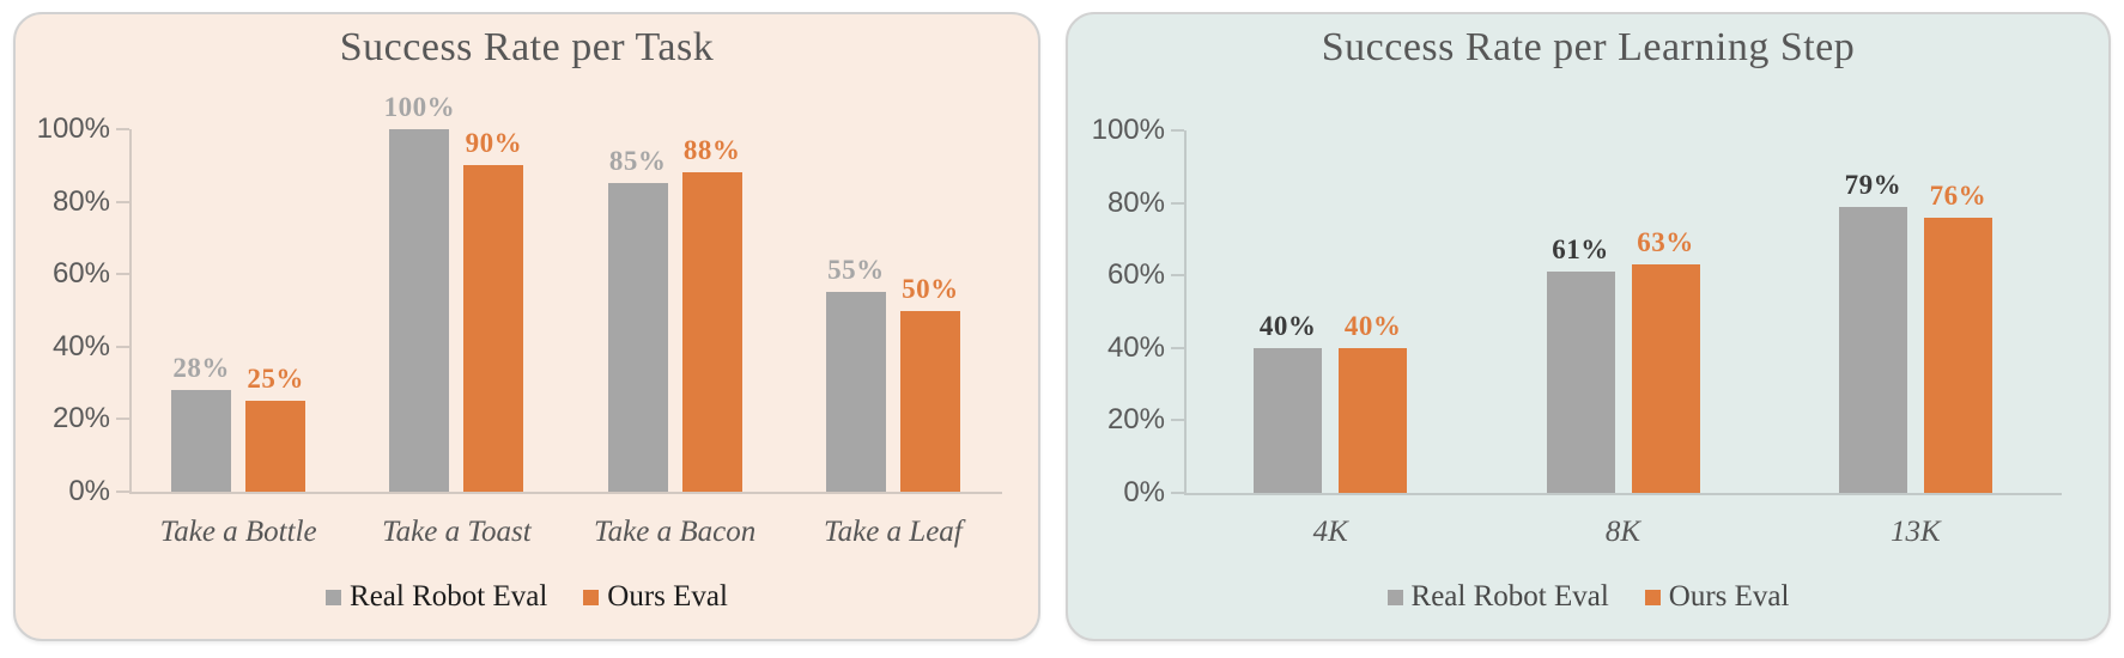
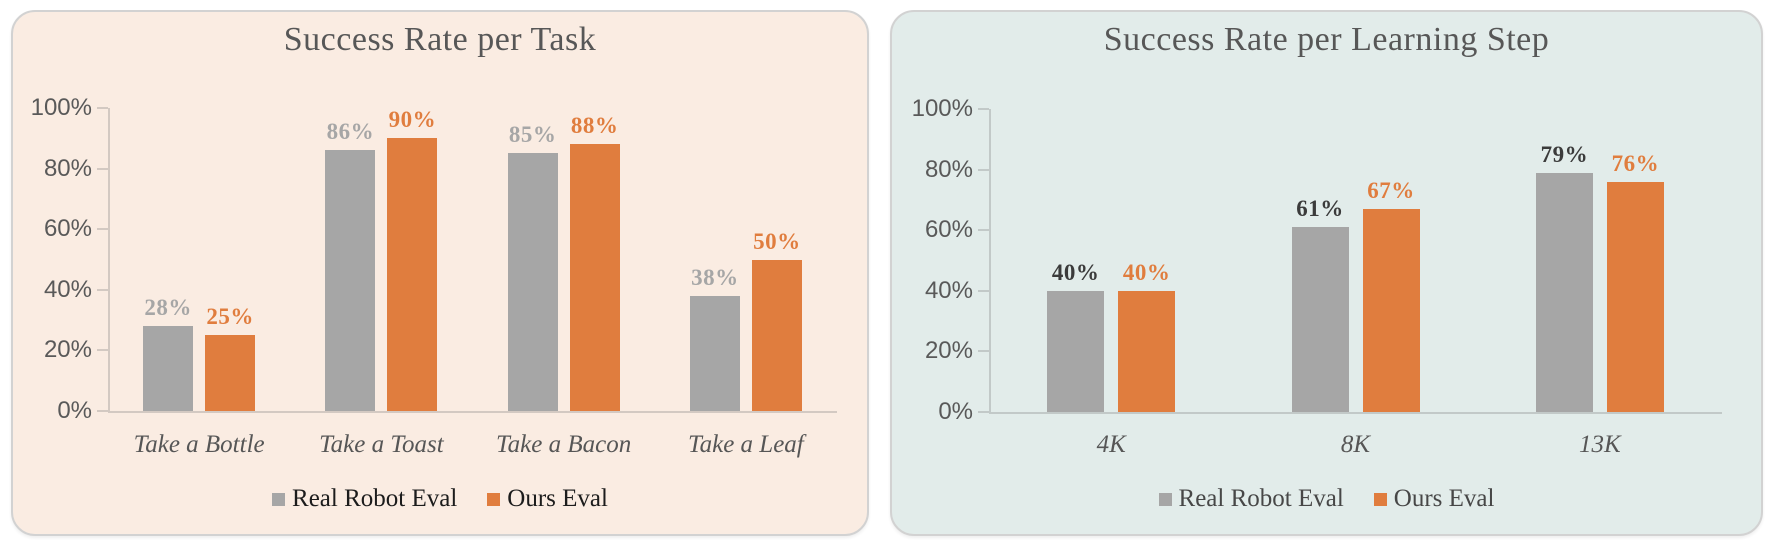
Success Rate per Task/Real Robot Eval/Take a Toast: 100% -> 86%
Success Rate per Task/Real Robot Eval/Take a Leaf: 55% -> 38%
Success Rate per Learning Step/Ours Eval/8K: 63% -> 67%
